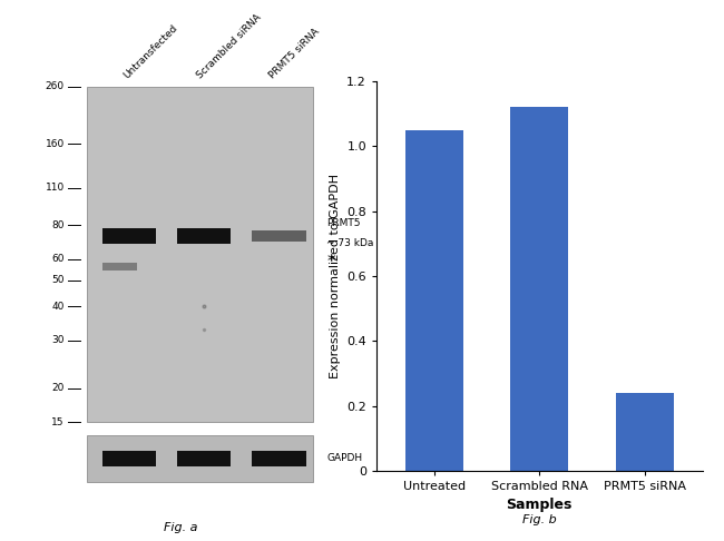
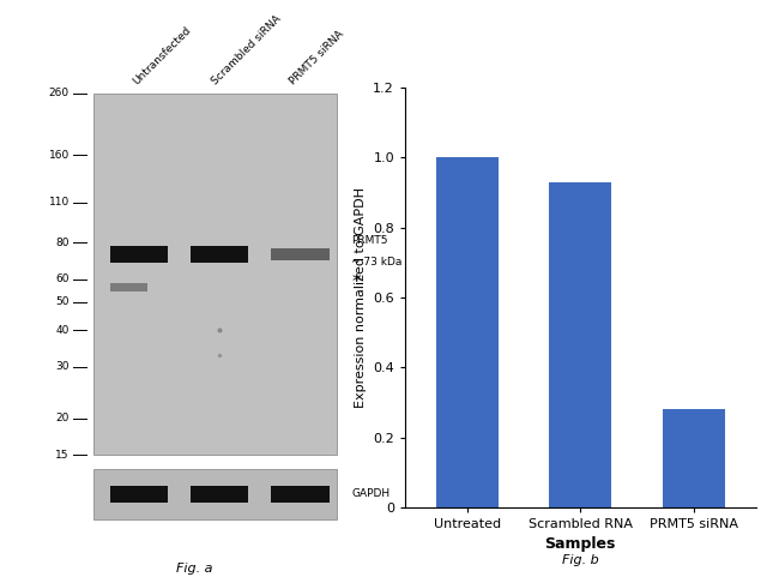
Untreated: 1.05 -> 1.00
Scrambled RNA: 1.12 -> 0.93
PRMT5 siRNA: 0.24 -> 0.28
